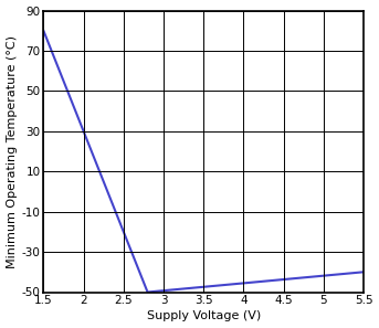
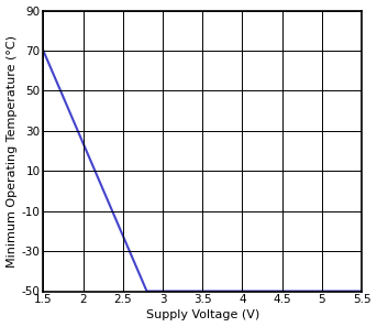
1.5: 80 -> 70
5.5: -40 -> -50
